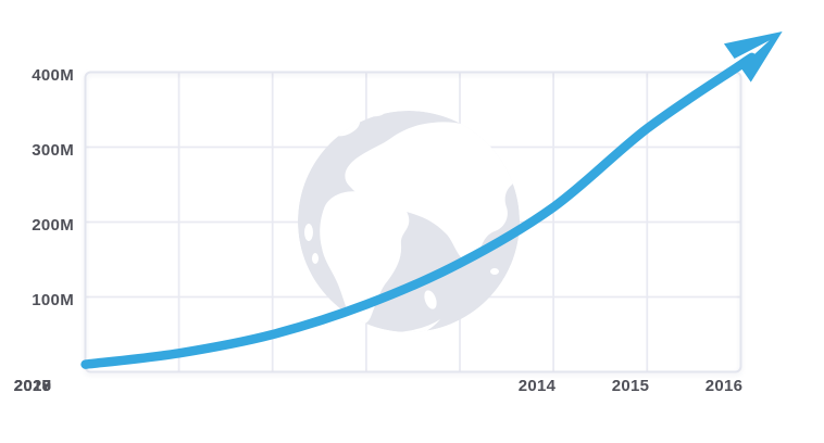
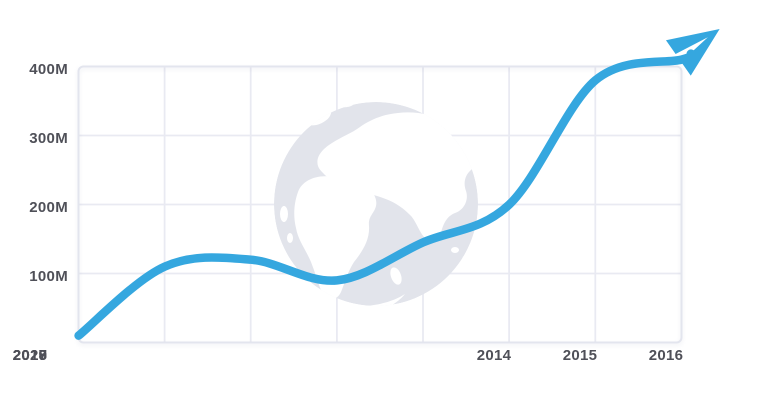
2014: 20M -> 110M
2015: 50M -> 120M
2018: 220M -> 200M
2019: 320M -> 380M
